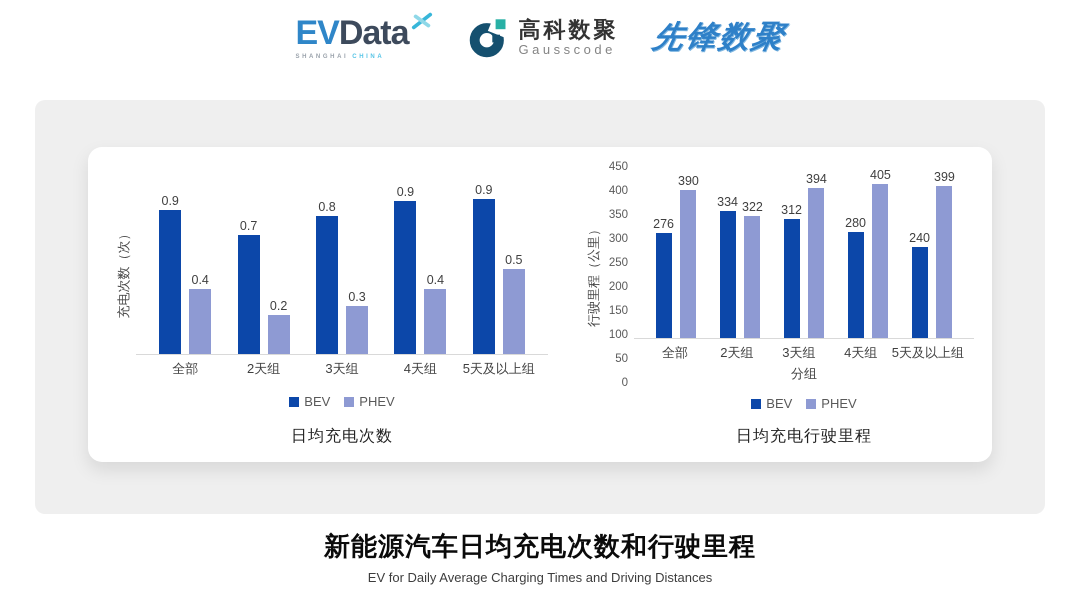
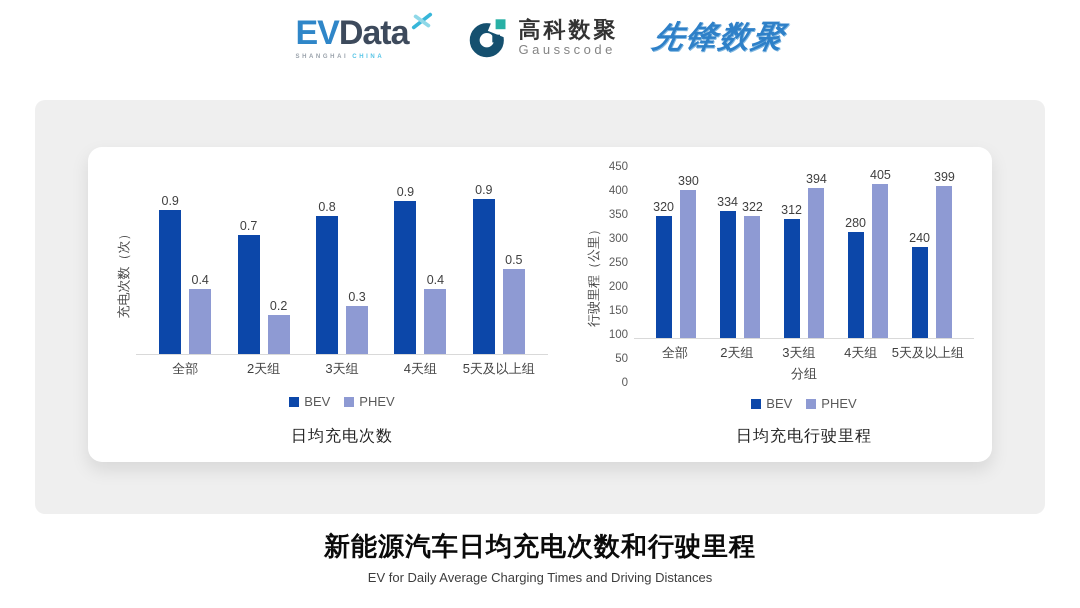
日均充电行驶里程/BEV/全部: 276 -> 320
